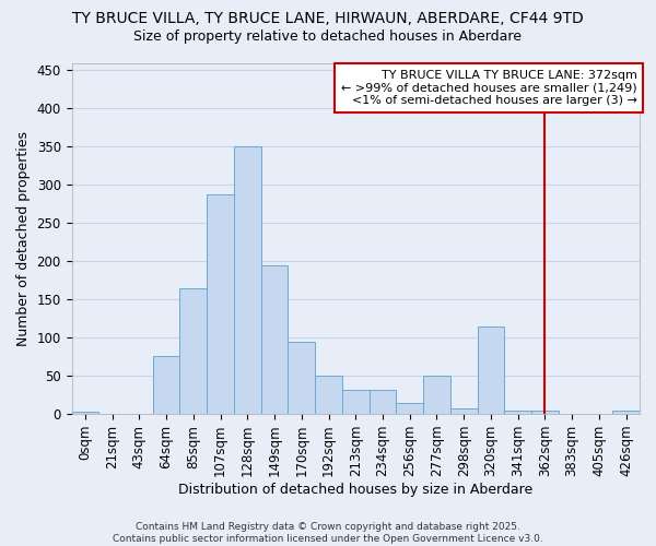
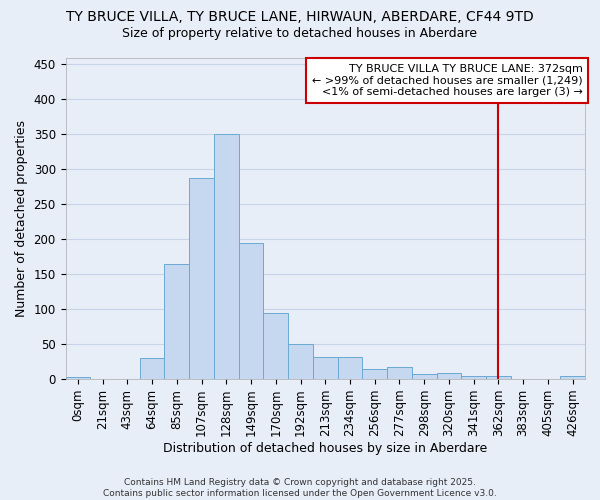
64sqm: 76 -> 30
277sqm: 50 -> 18
320sqm: 114 -> 9
